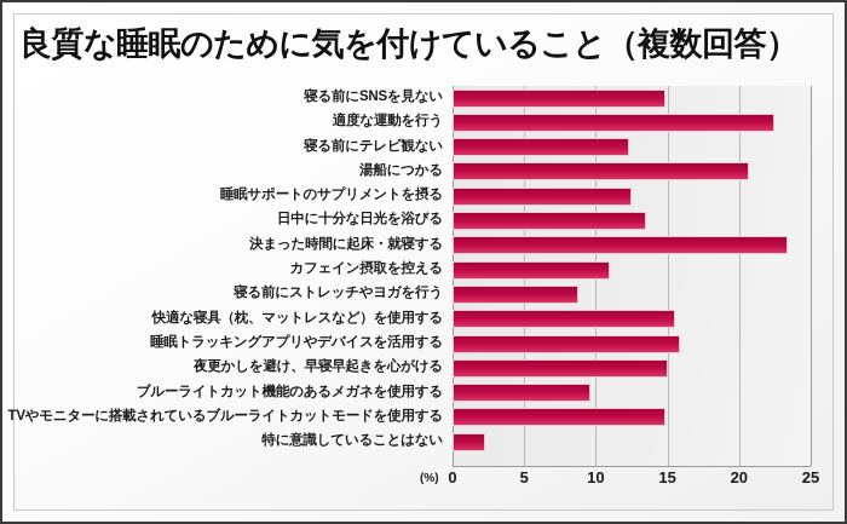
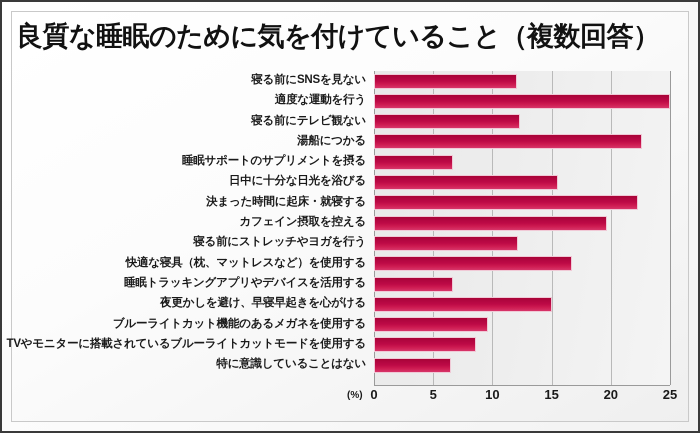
寝る前にSNSを見ない: 14.9 -> 12.1
適度な運動を行う: 22.5 -> 25.0
湯船につかる: 20.7 -> 22.6
睡眠サポートのサプリメントを摂る: 12.5 -> 6.7
日中に十分な日光を浴びる: 13.5 -> 15.5
決まった時間に起床・就寝する: 23.4 -> 22.3
カフェイン摂取を控える: 11.0 -> 19.7
寝る前にストレッチやヨガを行う: 8.8 -> 12.2
快適な寝具（枕、マットレスなど）を使用する: 15.5 -> 16.7
睡眠トラッキングアプリやデバイスを活用する: 15.9 -> 6.7
TVやモニターに搭載されているブルーライトカットモードを使用する: 14.9 -> 8.6
特に意識していることはない: 2.3 -> 6.5
